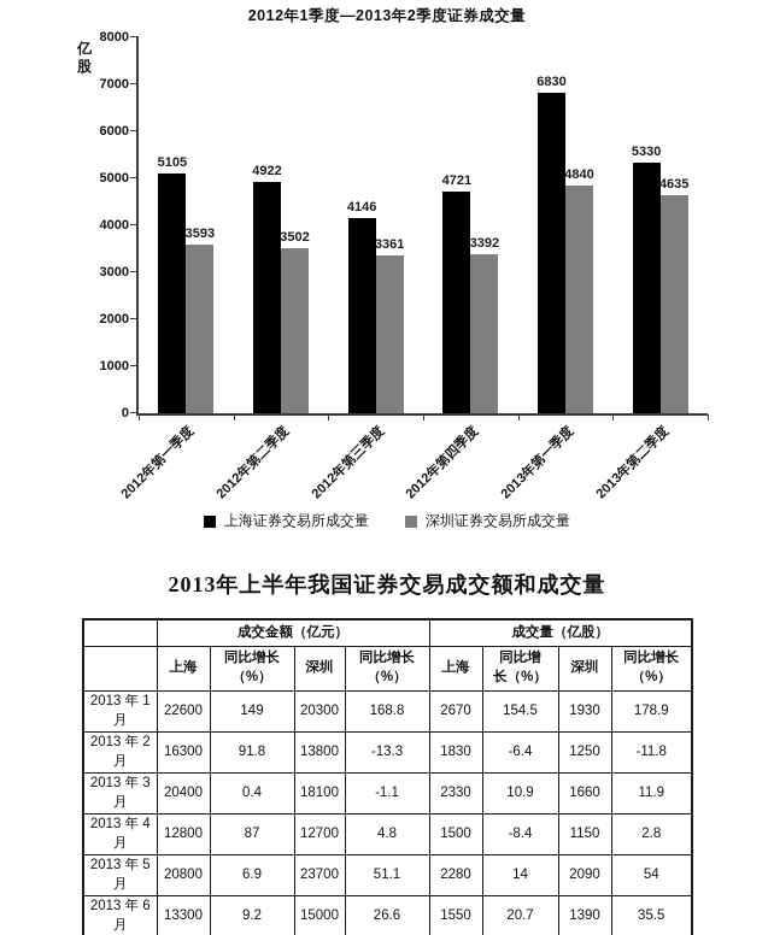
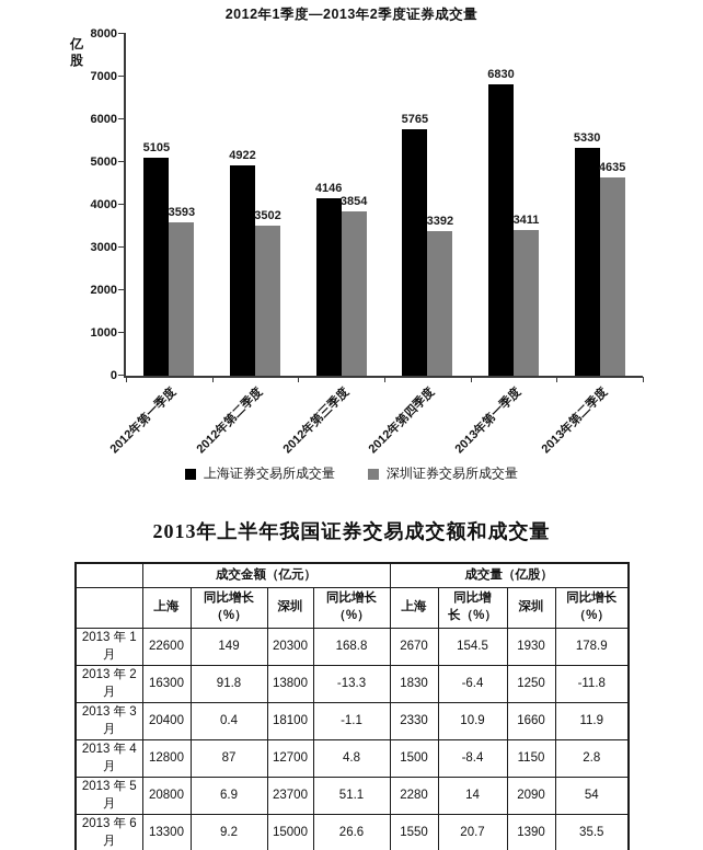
2012年1季度—2013年2季度证券成交量/深圳证券交易所成交量/2012年第三季度: 3361 -> 3854
2012年1季度—2013年2季度证券成交量/上海证券交易所成交量/2012年第四季度: 4721 -> 5765
2012年1季度—2013年2季度证券成交量/深圳证券交易所成交量/2013年第一季度: 4840 -> 3411
